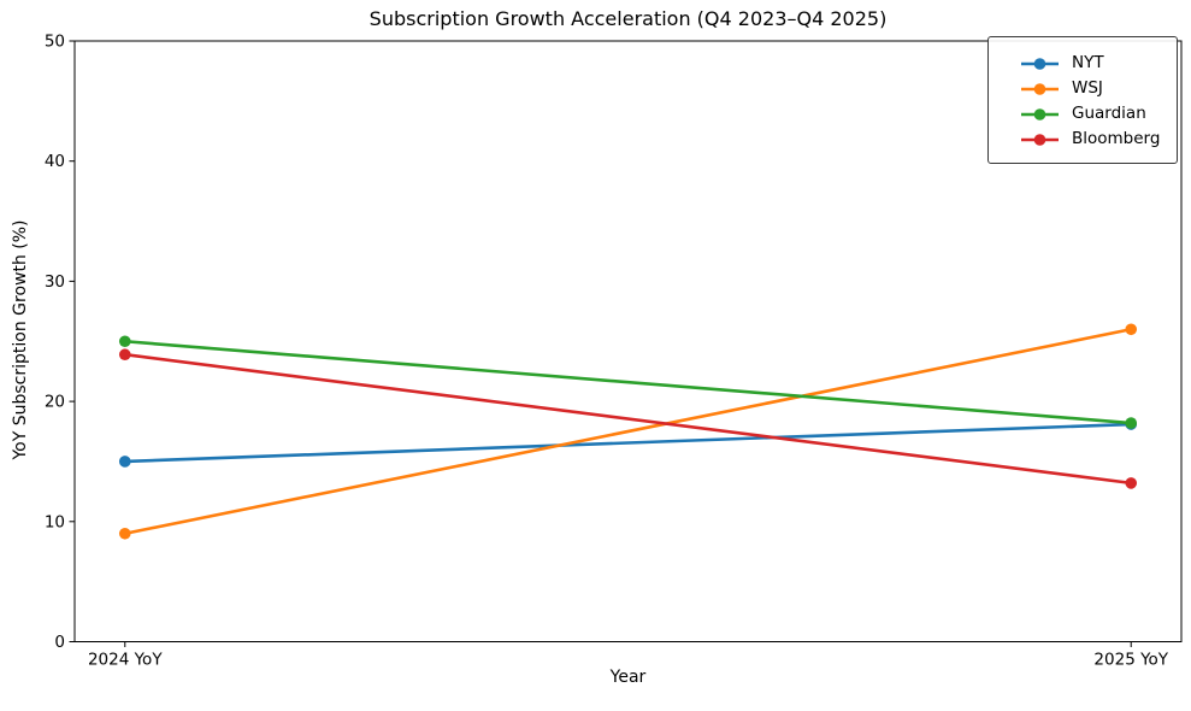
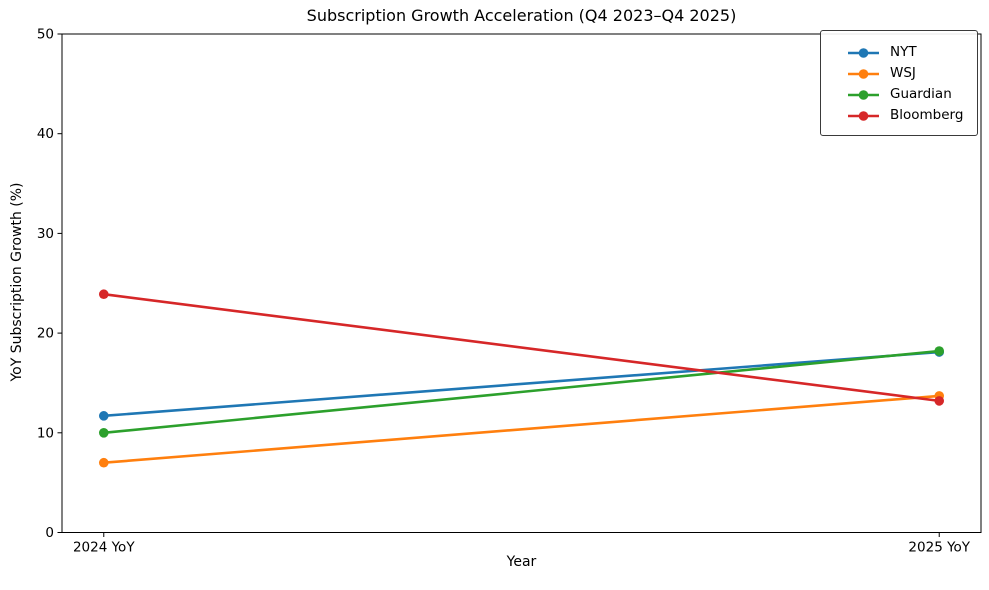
NYT/2024 YoY: 15 -> 12
WSJ/2024 YoY: 9 -> 7
Guardian/2024 YoY: 25 -> 10
WSJ/2025 YoY: 26 -> 14
